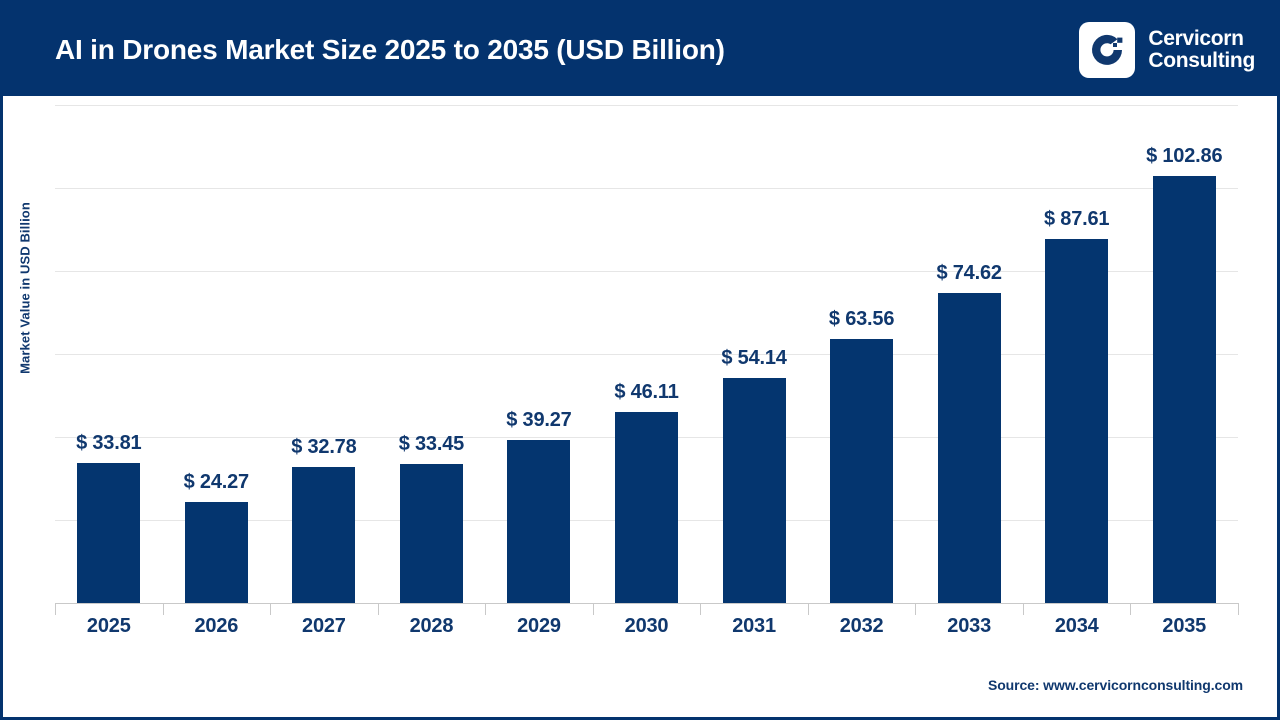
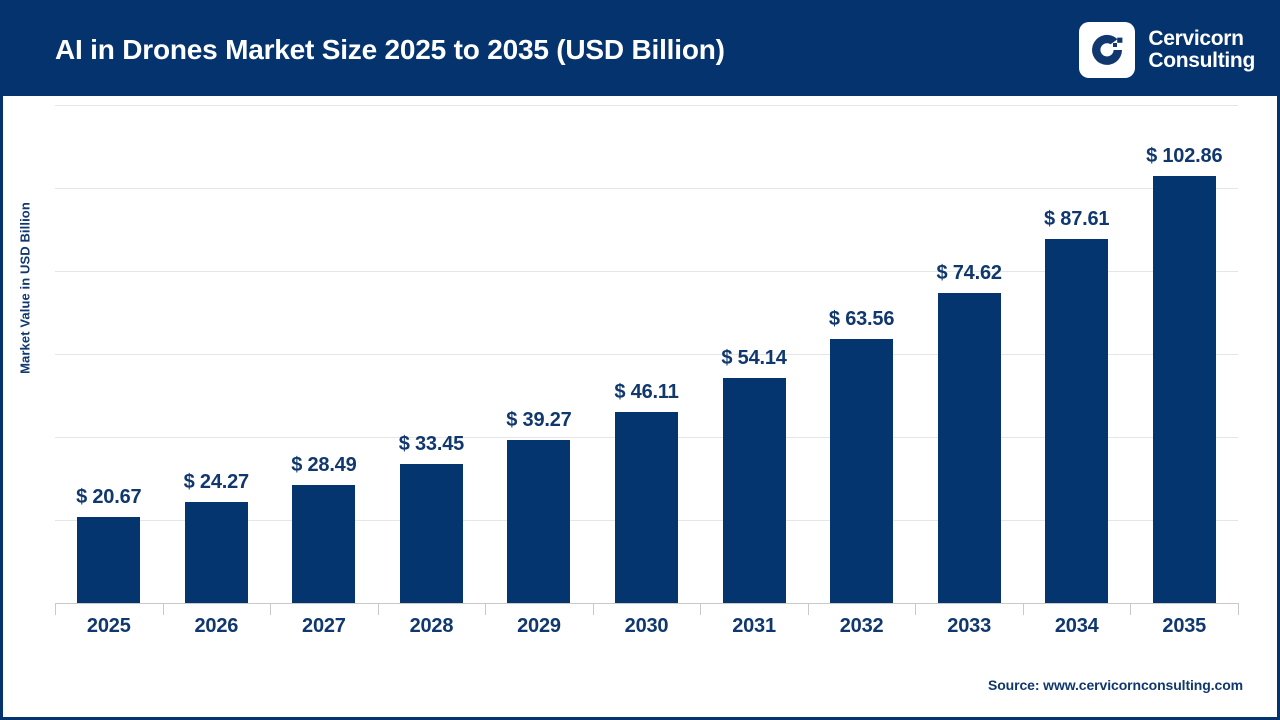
2025: 33.81 -> 20.67
2027: 32.78 -> 28.49
